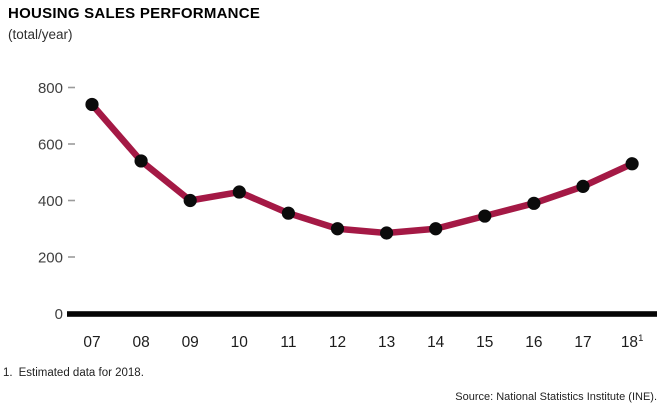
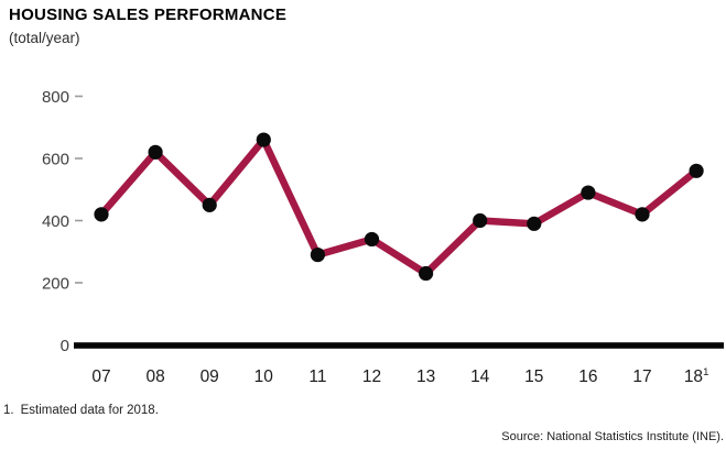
07: 740 -> 420
08: 540 -> 620
09: 400 -> 450
10: 430 -> 660
11: 360 -> 290
12: 300 -> 340
13: 280 -> 230
14: 300 -> 400
15: 340 -> 390
16: 390 -> 490
17: 450 -> 420
18: 530 -> 560
